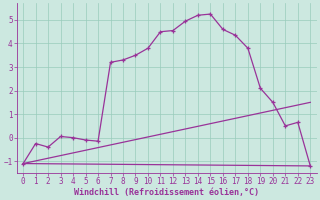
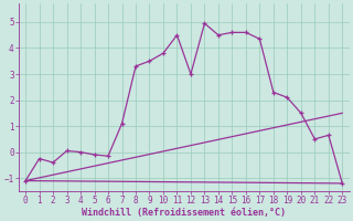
7: 3.20 -> 1.10
12: 4.55 -> 3.00
14: 5.20 -> 4.50
15: 5.25 -> 4.60
18: 3.80 -> 2.30
